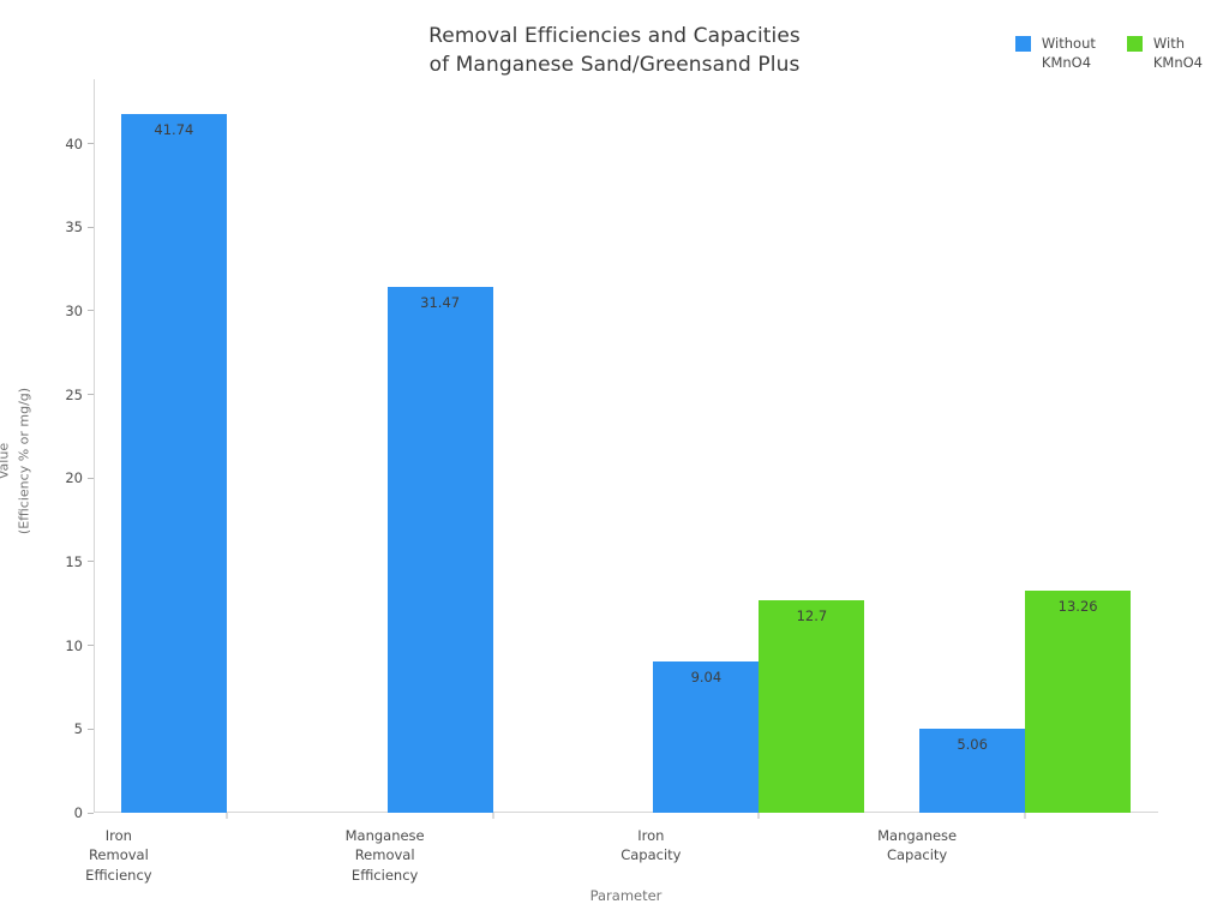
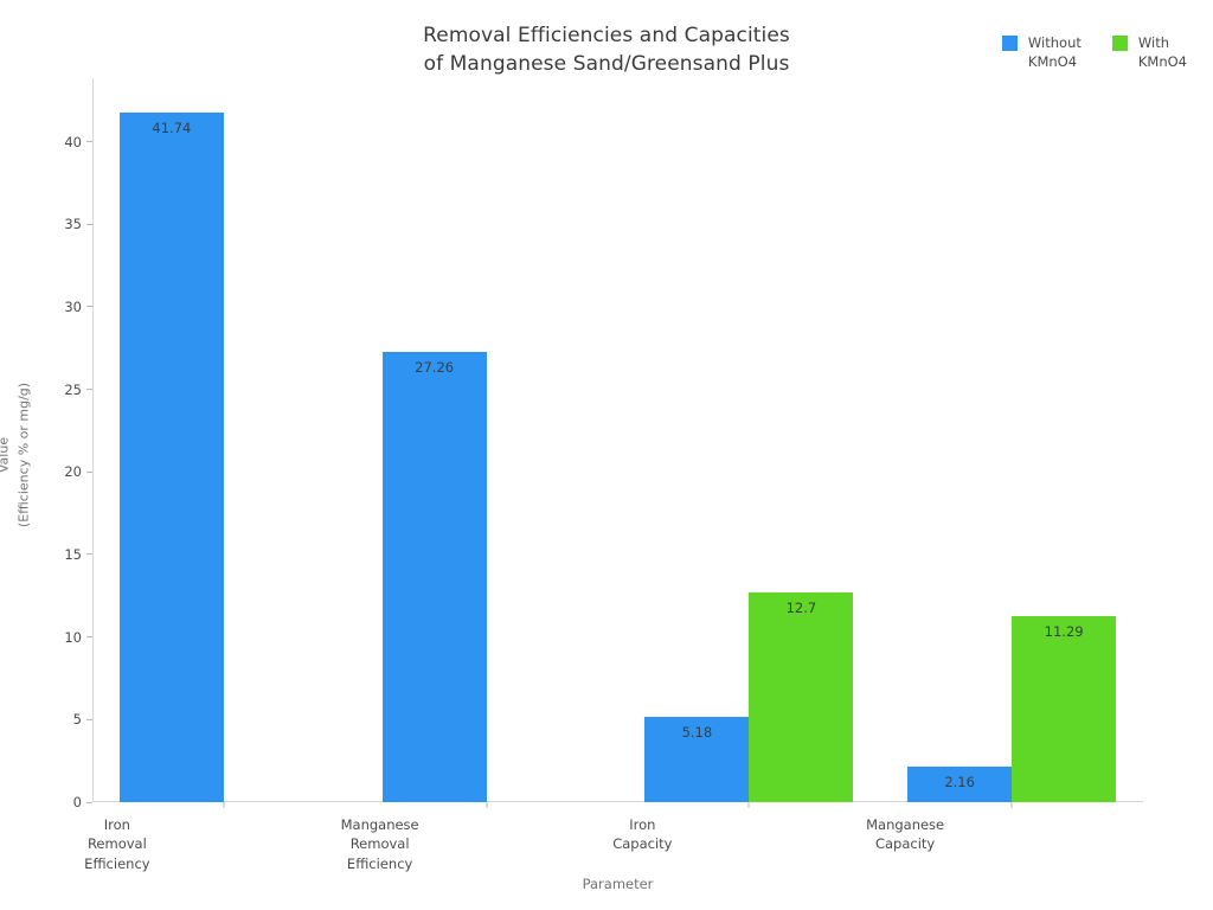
Without KMnO4/Manganese Removal Efficiency: 31.47 -> 27.26
Without KMnO4/Iron Capacity: 9.04 -> 5.18
Without KMnO4/Manganese Capacity: 5.06 -> 2.16
With KMnO4/Manganese Capacity: 13.26 -> 11.29
